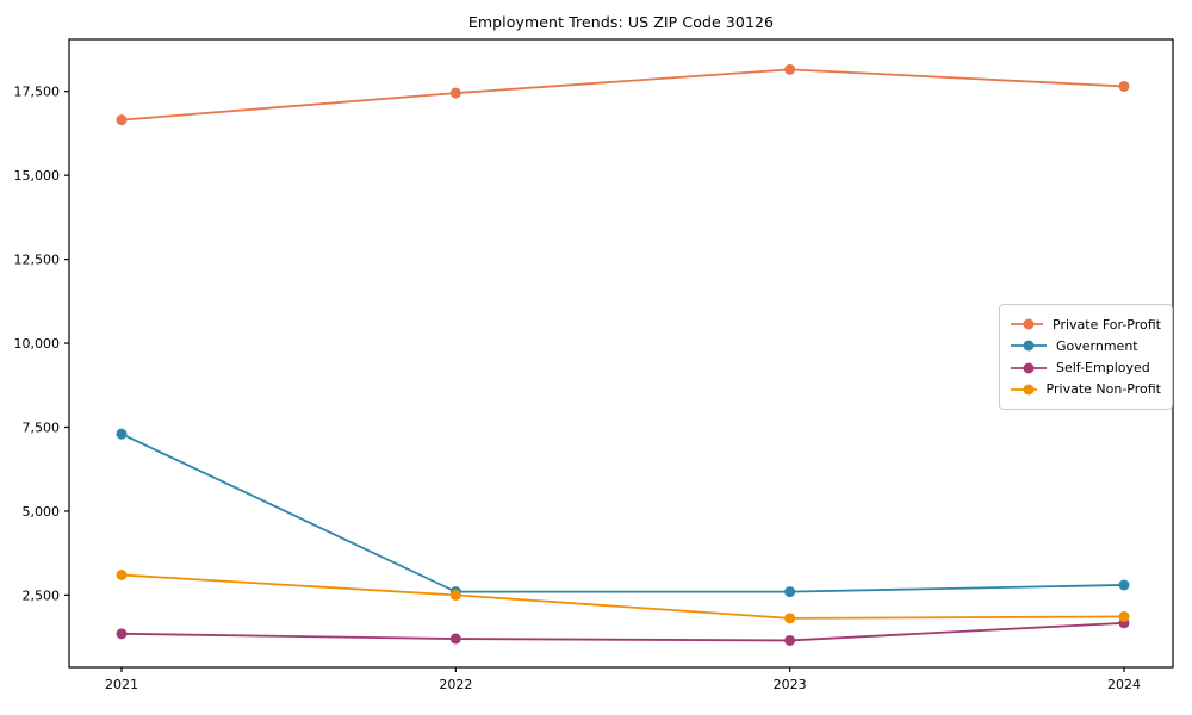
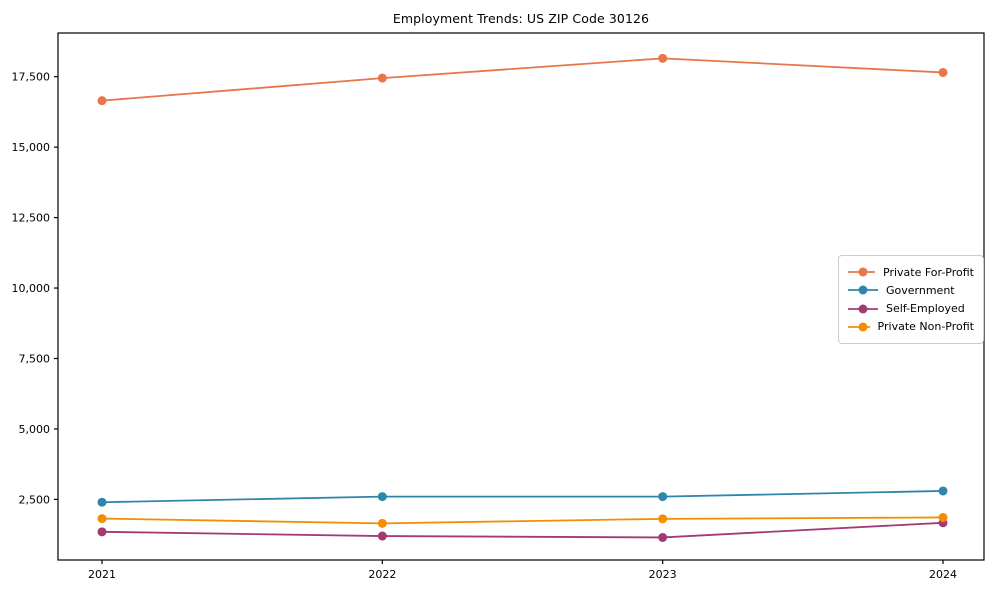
Government/2021: 7300 -> 2400
Private Non-Profit/2021: 3100 -> 1800
Private Non-Profit/2022: 2500 -> 1600
